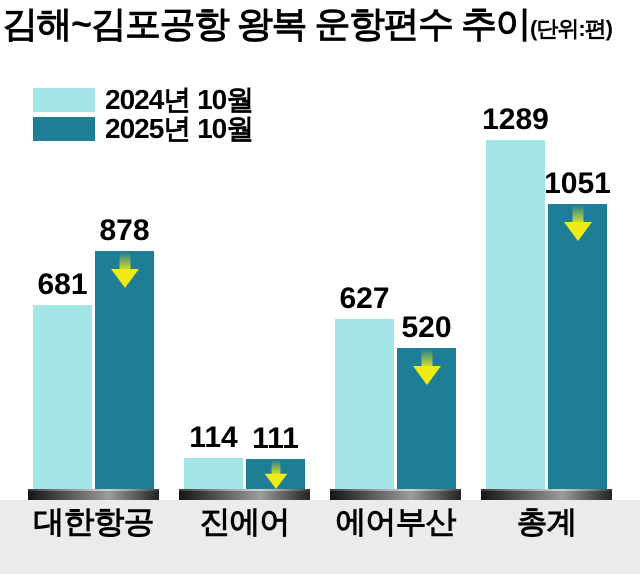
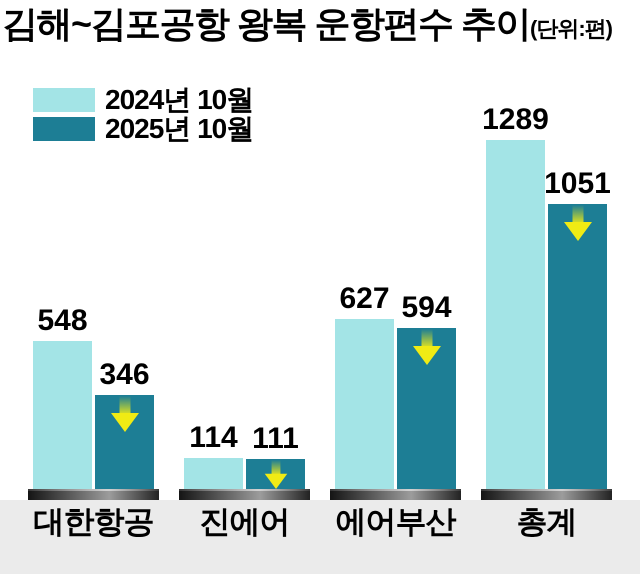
2024년 10월/대한항공: 681 -> 548
2025년 10월/대한항공: 878 -> 346
2025년 10월/에어부산: 520 -> 594
